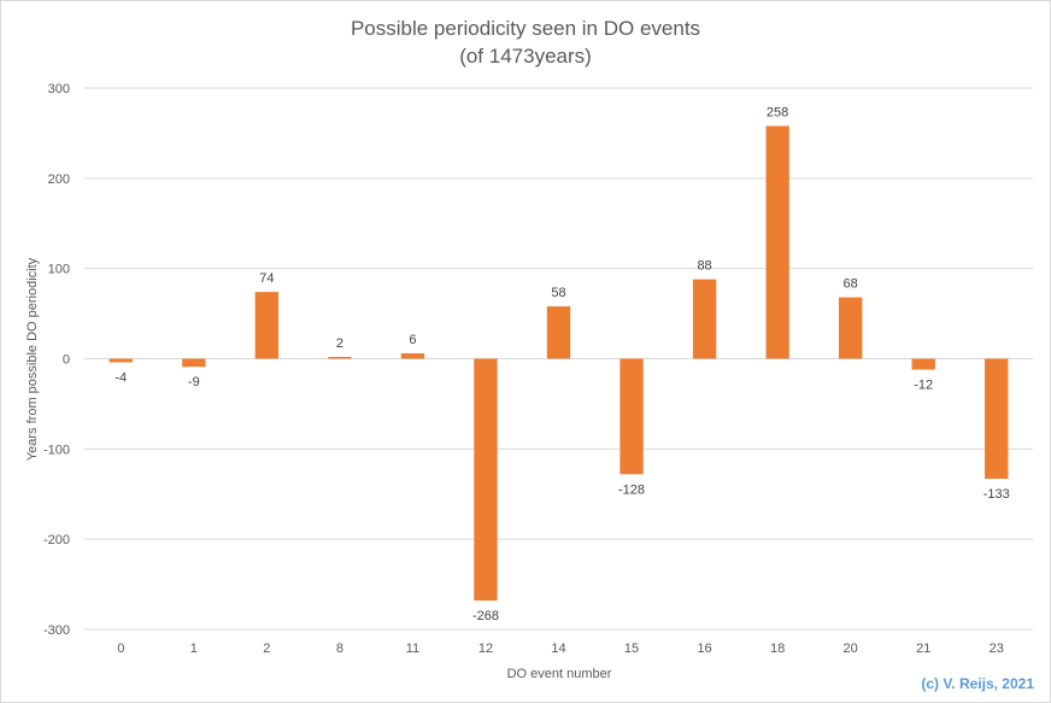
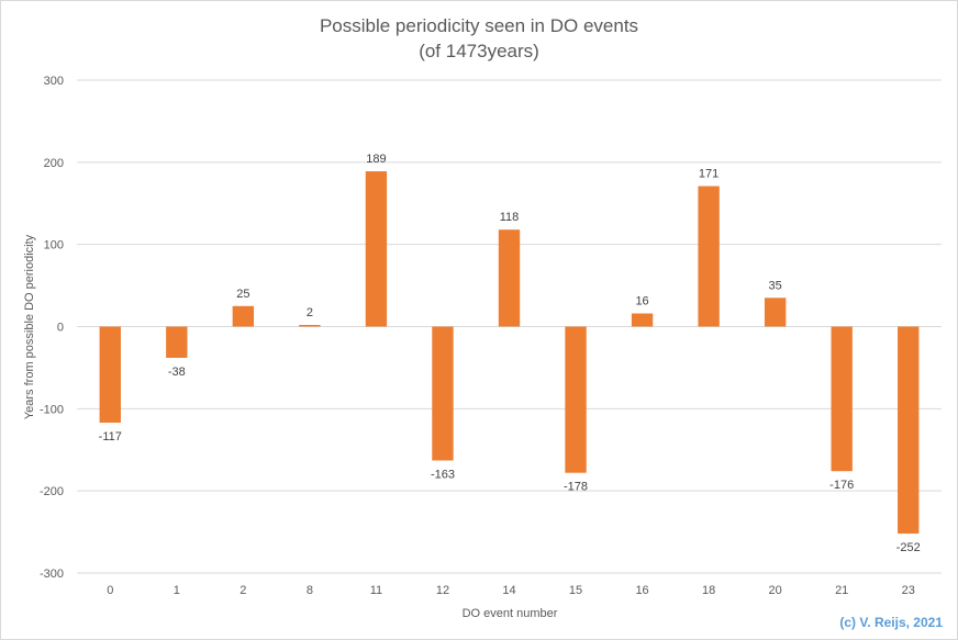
0: -4 -> -117
1: -9 -> -38
2: 74 -> 25
11: 6 -> 189
12: -268 -> -163
14: 58 -> 118
15: -128 -> -178
16: 88 -> 16
18: 258 -> 171
20: 68 -> 35
21: -12 -> -176
23: -133 -> -252
